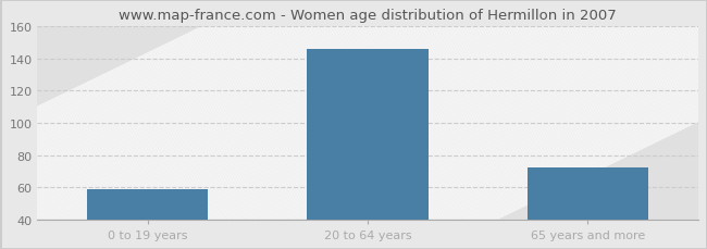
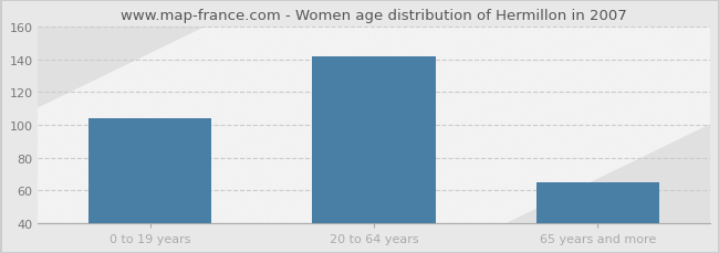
0 to 19 years: 59 -> 104
20 to 64 years: 146 -> 142
65 years and more: 72 -> 65
